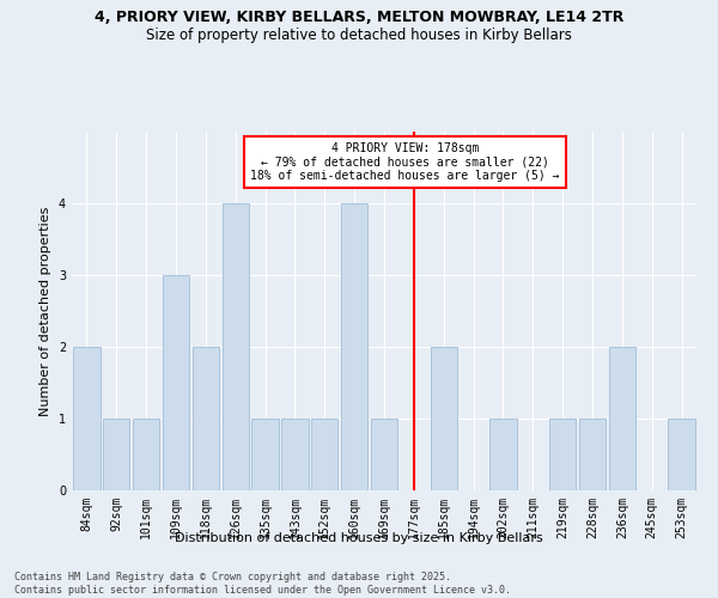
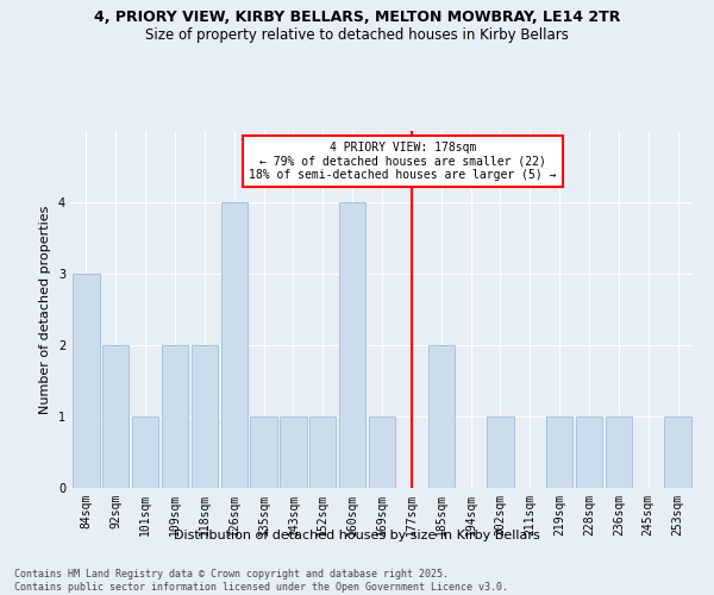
84sqm: 2 -> 3
92sqm: 1 -> 2
109sqm: 3 -> 2
236sqm: 2 -> 1
